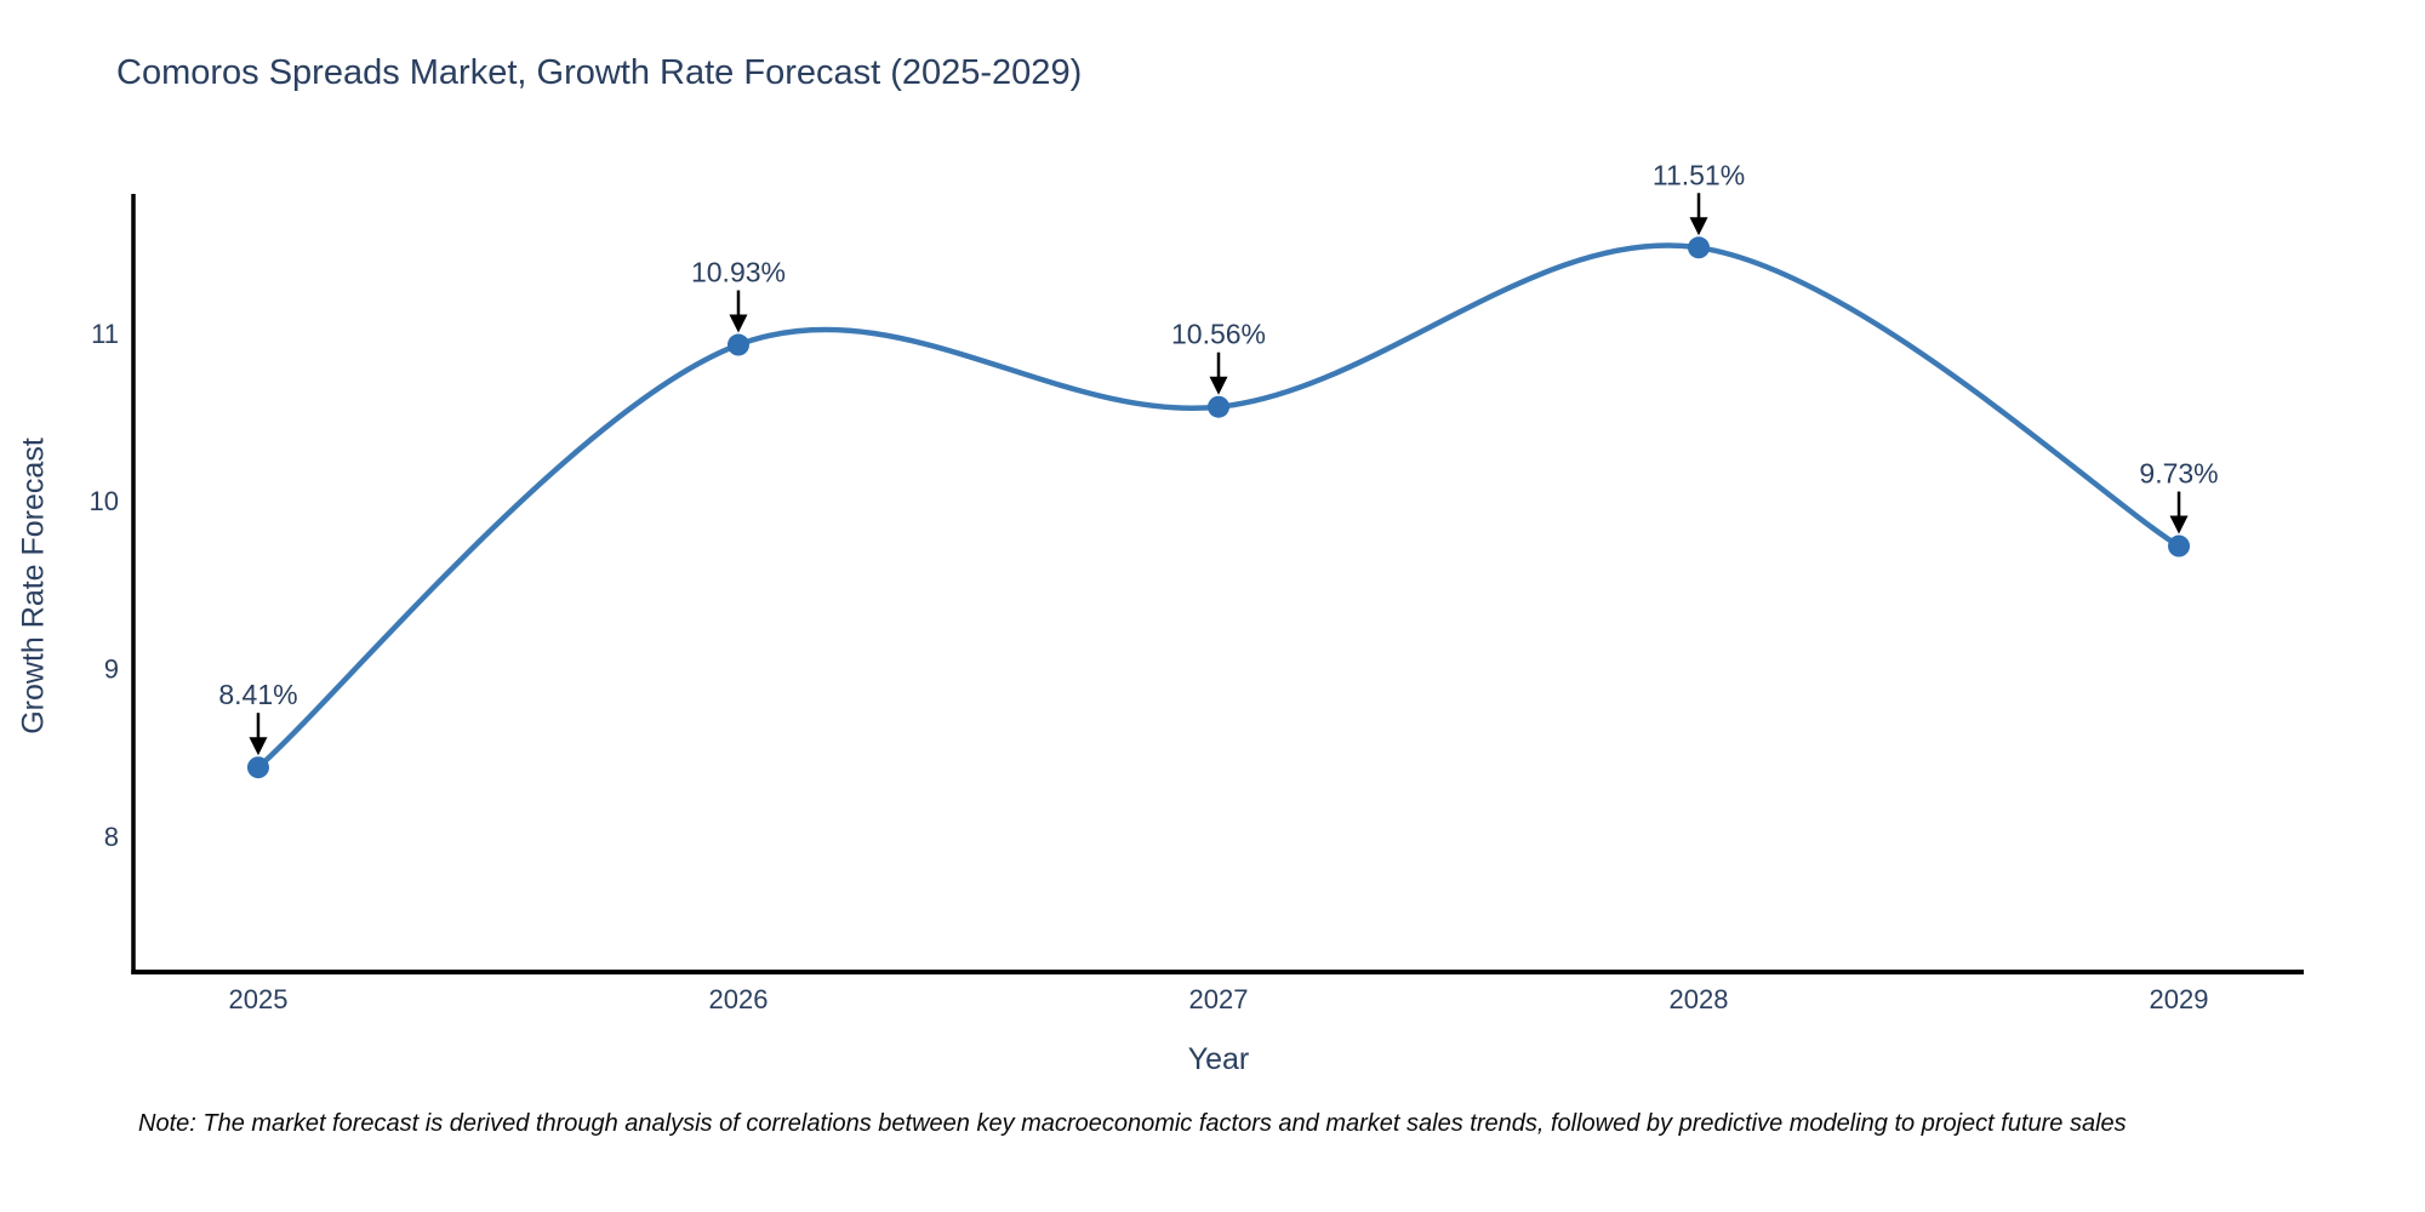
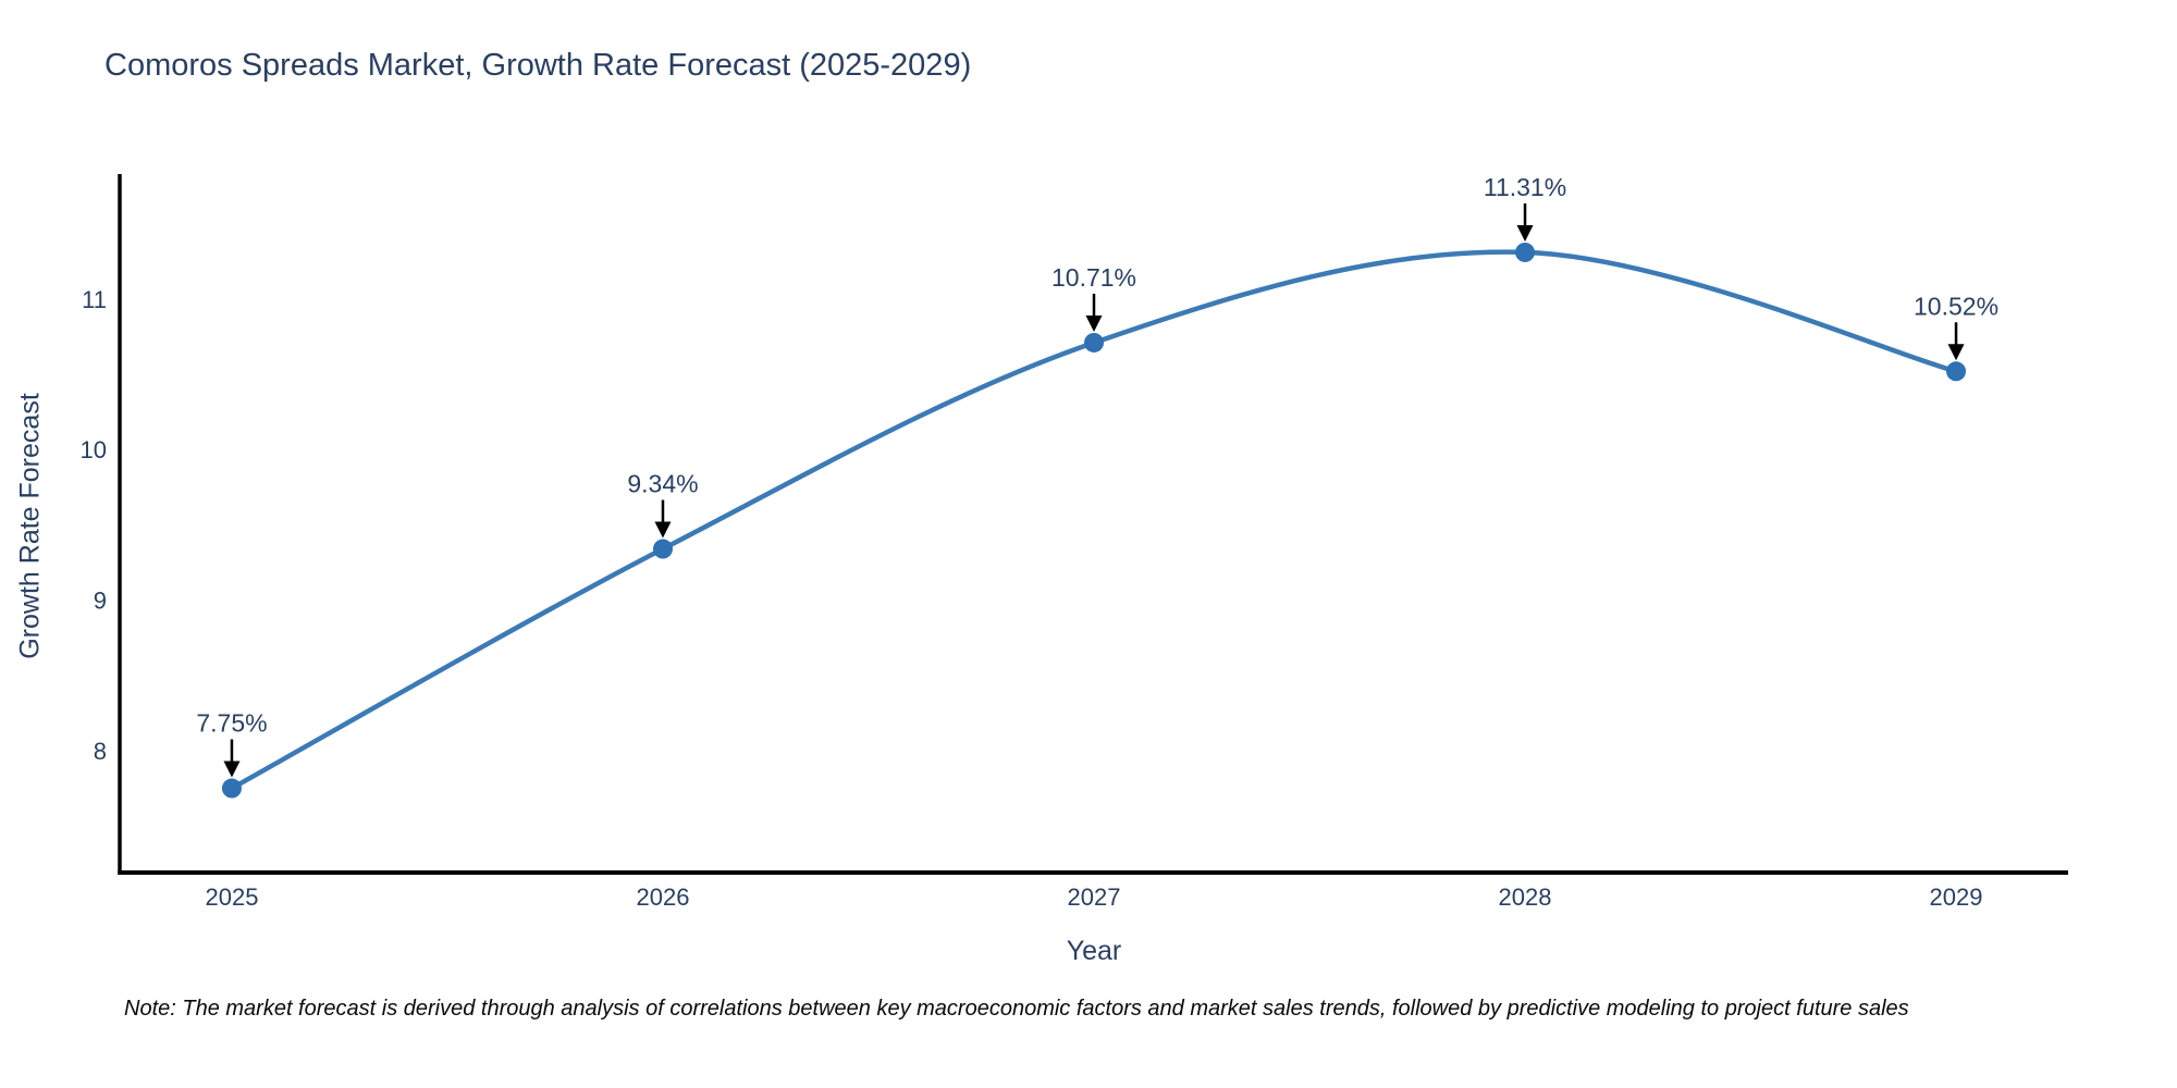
2025: 8.41% -> 7.75%
2026: 10.93% -> 9.34%
2027: 10.56% -> 10.71%
2028: 11.51% -> 11.31%
2029: 9.73% -> 10.52%
